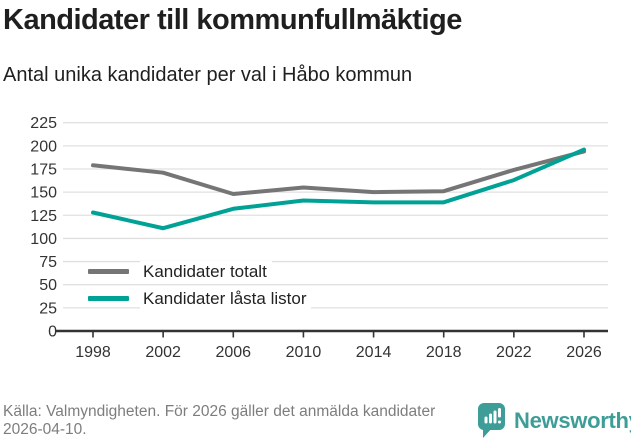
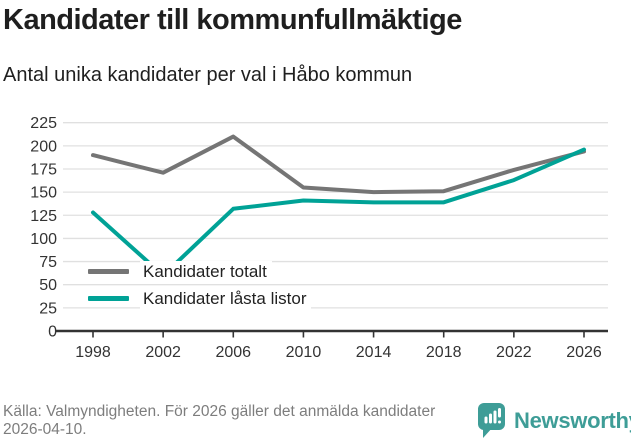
Kandidater totalt/1998: 180 -> 190
Kandidater låsta listor/2002: 110 -> 60
Kandidater totalt/2006: 150 -> 210
